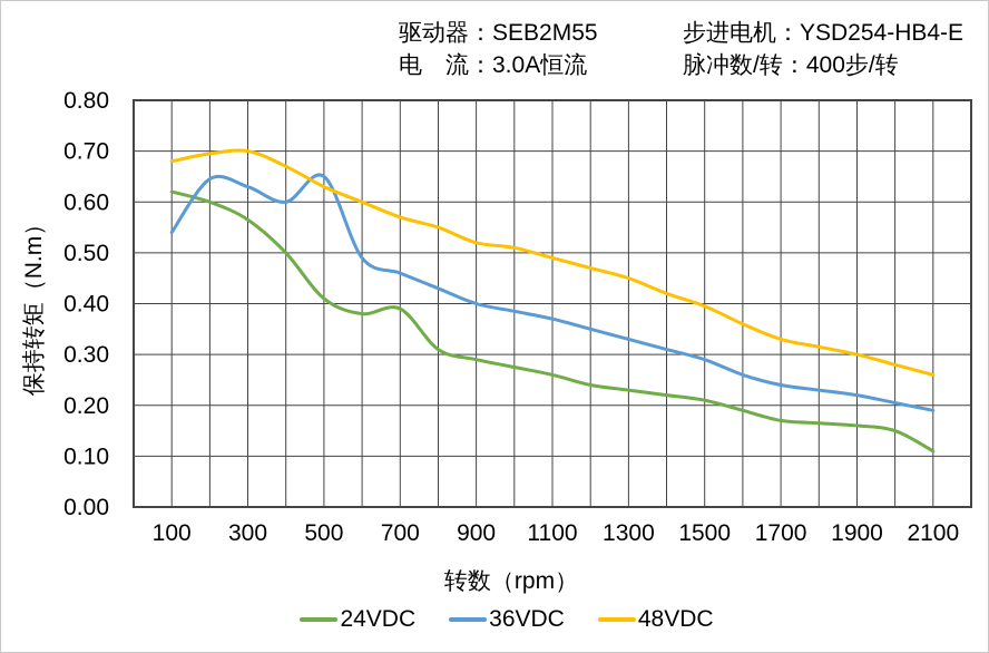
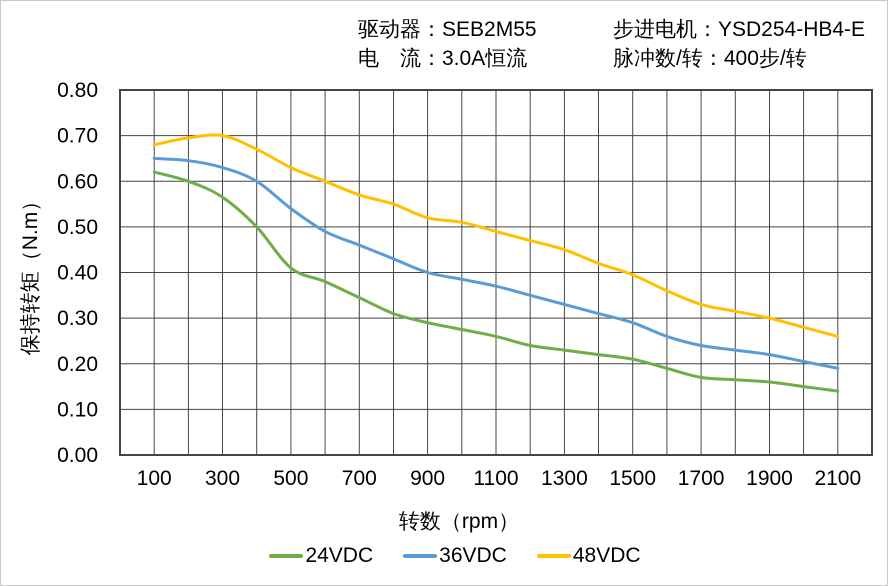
36VDC/100: 0.54 -> 0.65
36VDC/500: 0.65 -> 0.54
24VDC/700: 0.39 -> 0.34
24VDC/2100: 0.11 -> 0.14
